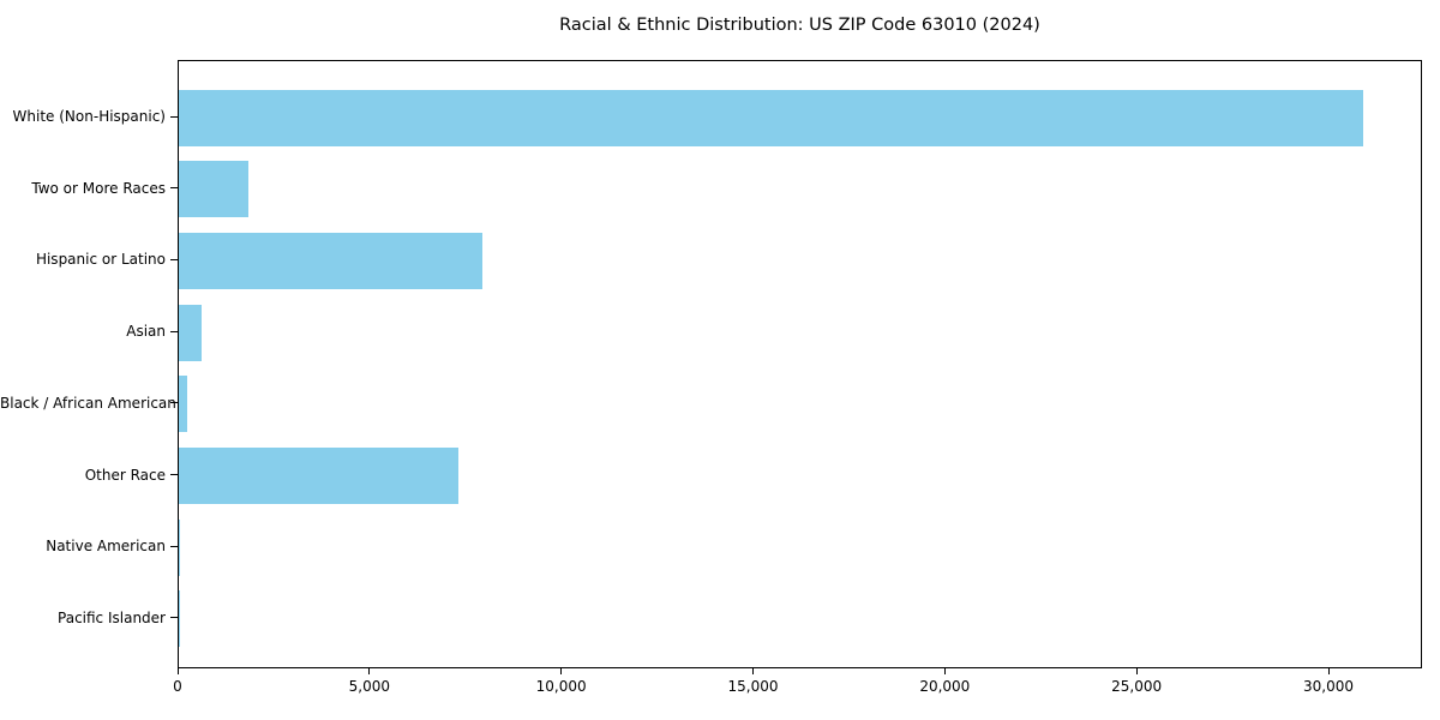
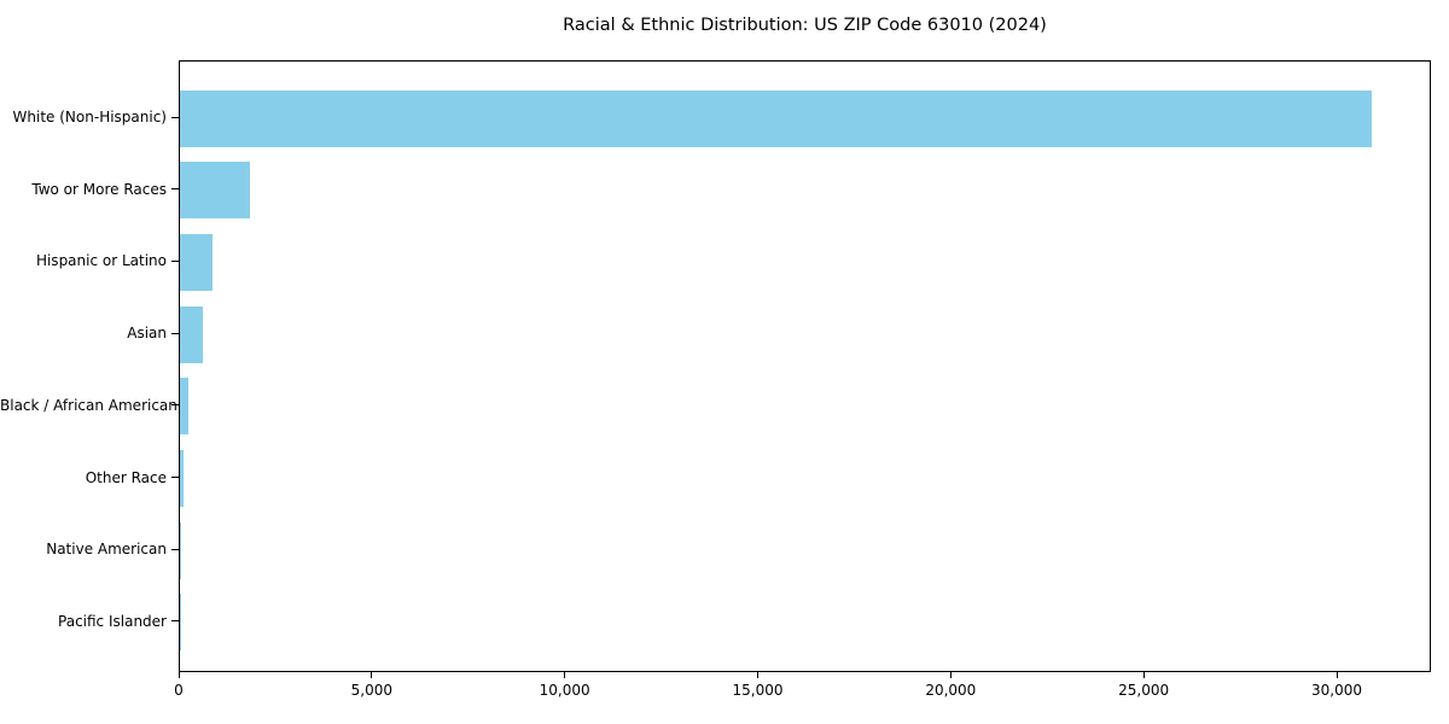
Hispanic or Latino: 7900 -> 800
Other Race: 7300 -> 100
